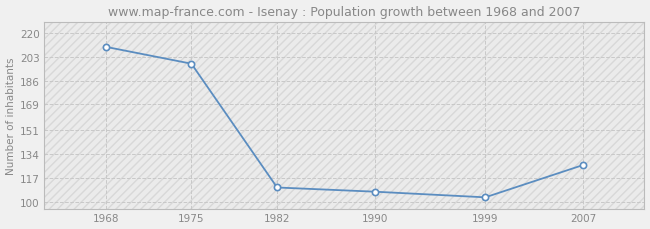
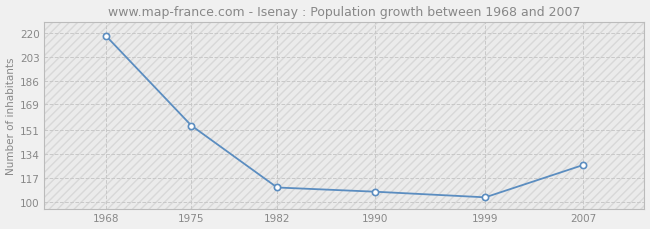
1968: 210 -> 218
1975: 198 -> 154
